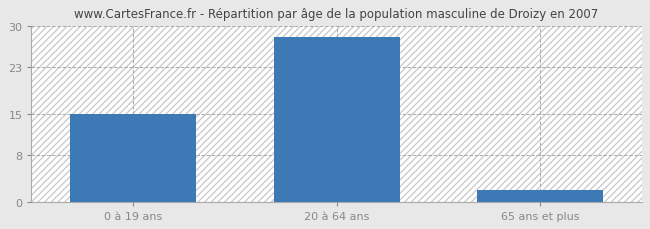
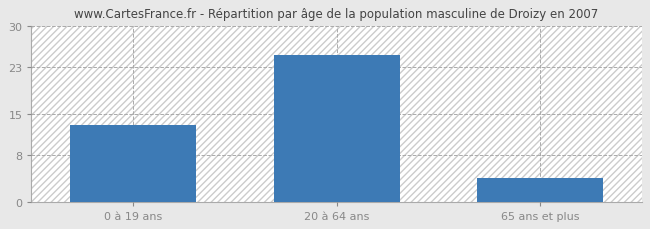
0 à 19 ans: 15 -> 13
20 à 64 ans: 28 -> 25
65 ans et plus: 2 -> 4
